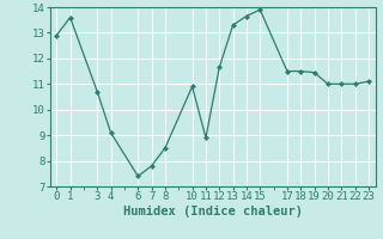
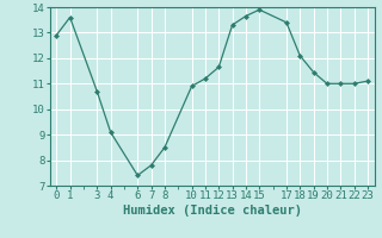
11: 8.90 -> 11.20
17: 11.50 -> 13.40
18: 11.50 -> 12.10
